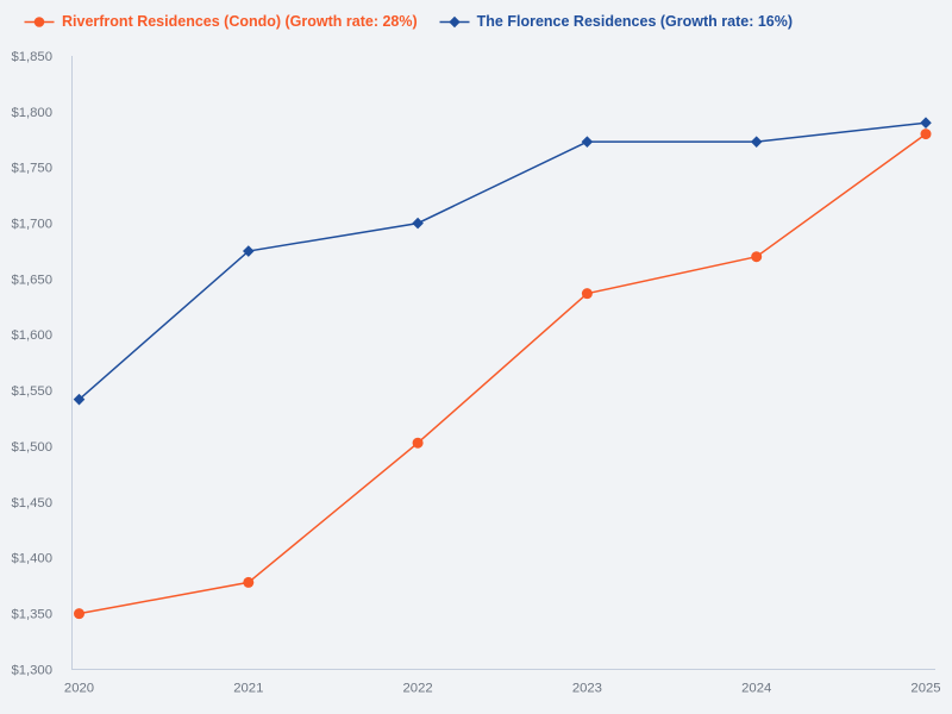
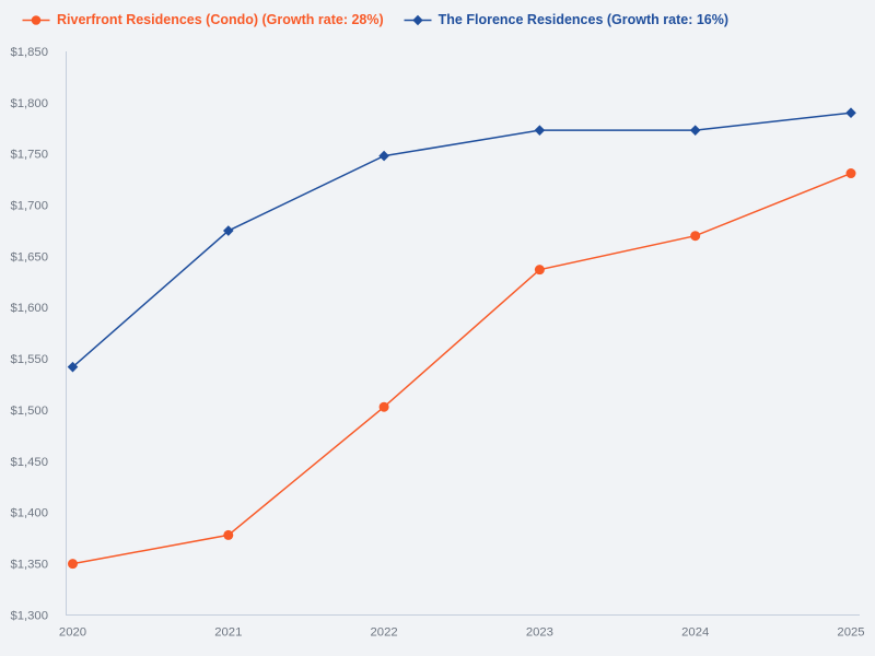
The Florence Residences (Growth rate: 16%)/2022: $1700 -> $1750
Riverfront Residences (Condo) (Growth rate: 28%)/2025: $1780 -> $1730
